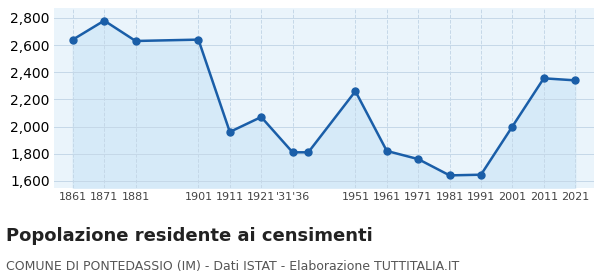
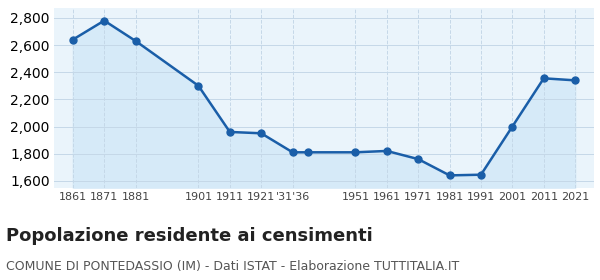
1901: 2,640 -> 2,300
1921: 2,070 -> 1,950
1951: 2,260 -> 1,810
